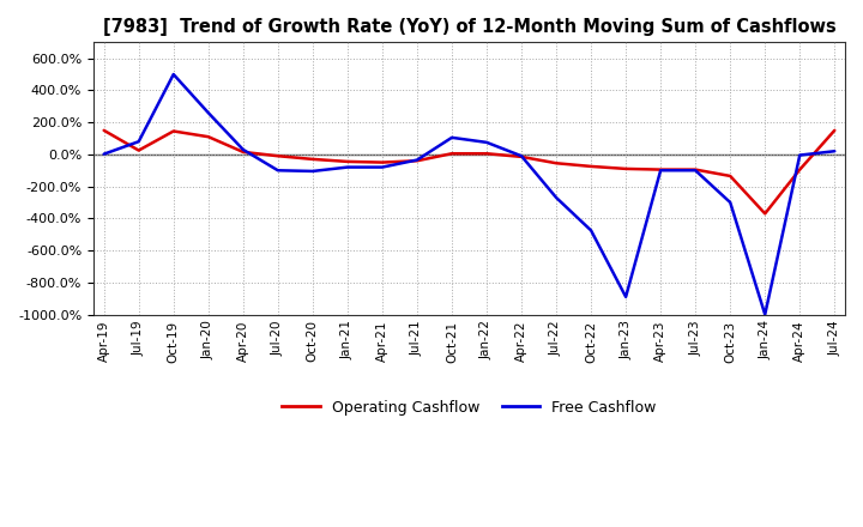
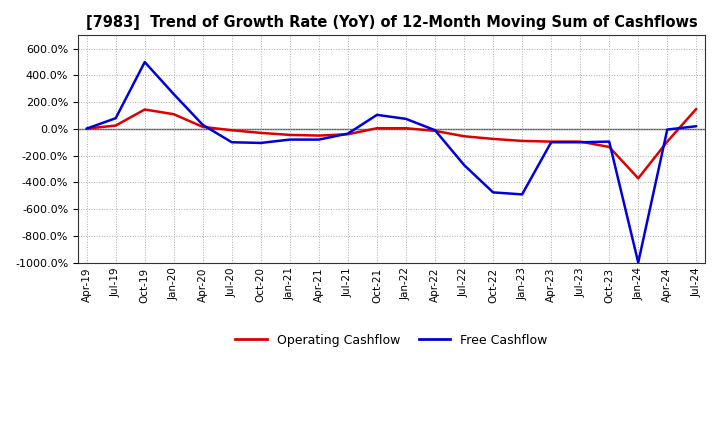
Operating Cashflow/Apr-19: 150% -> 0%
Free Cashflow/Jan-23: -890% -> -490%
Free Cashflow/Oct-23: -300% -> -100%
